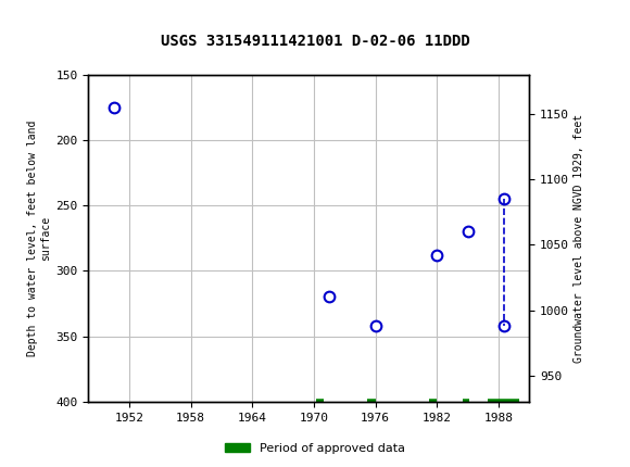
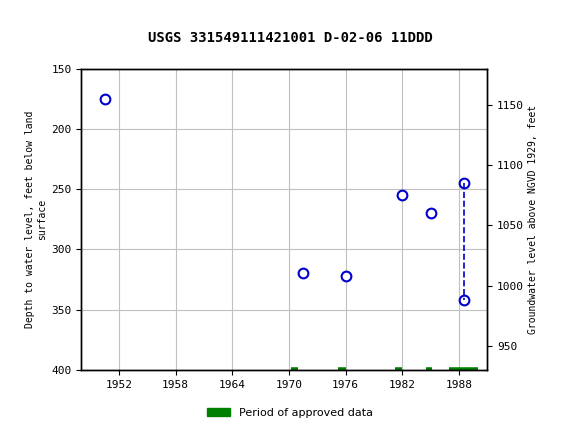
1976: 342 -> 322
1982: 288 -> 255
